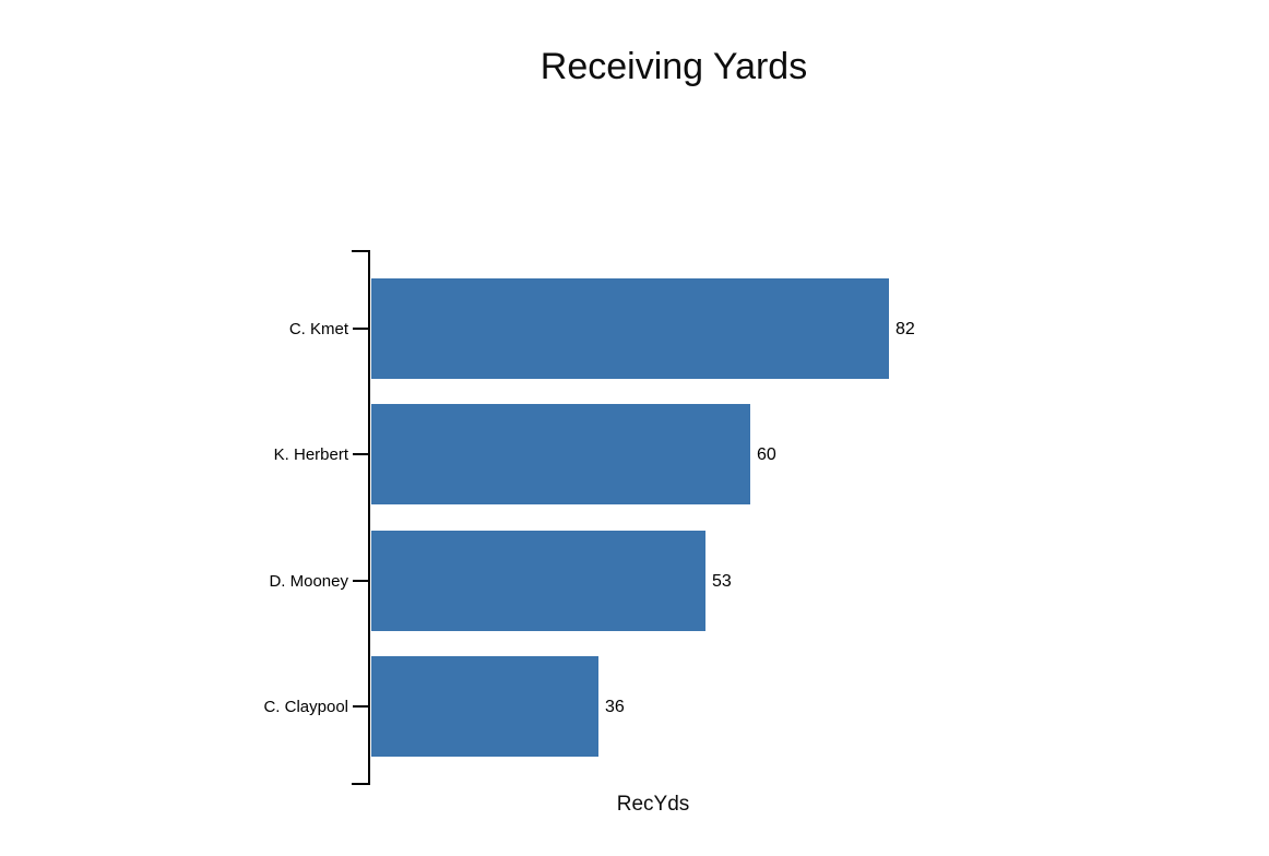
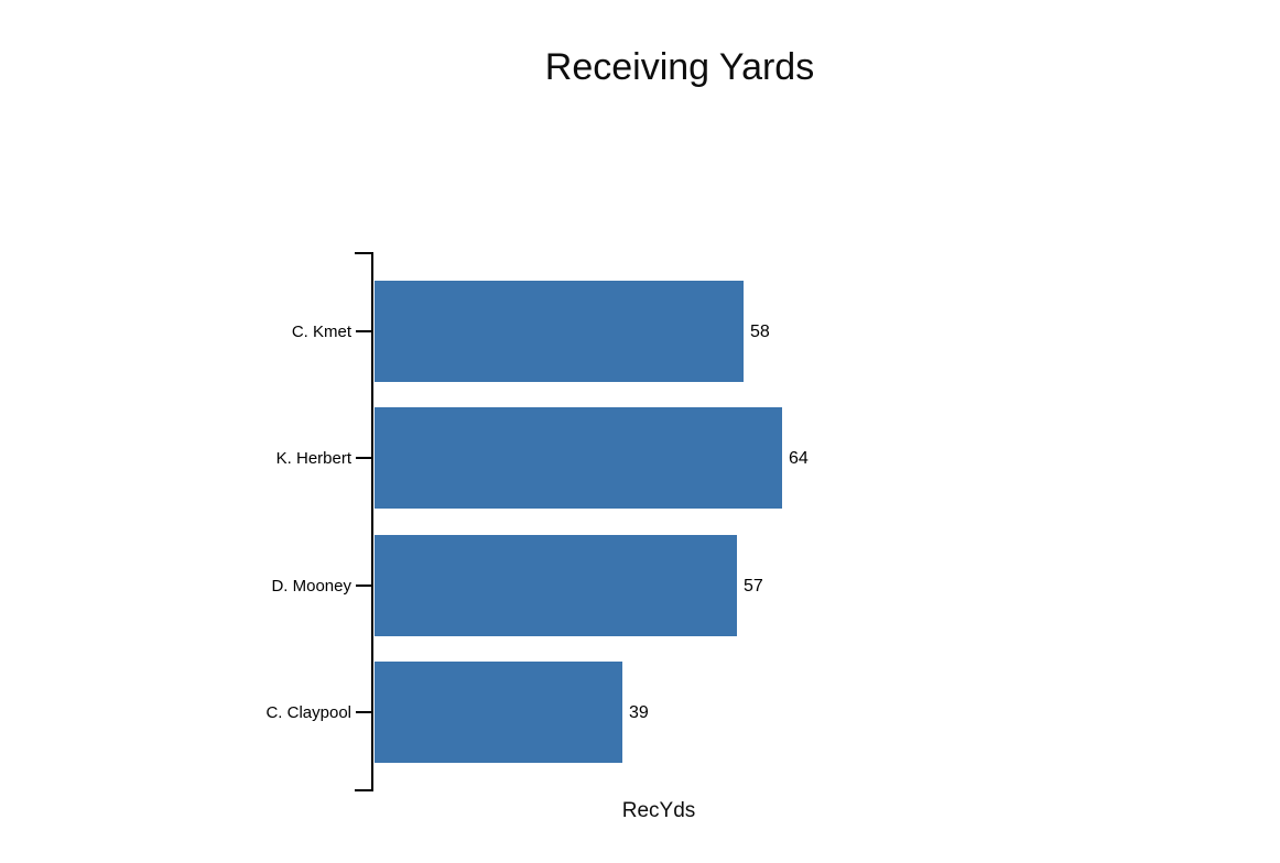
C. Kmet: 82 -> 58
K. Herbert: 60 -> 64
D. Mooney: 53 -> 57
C. Claypool: 36 -> 39
